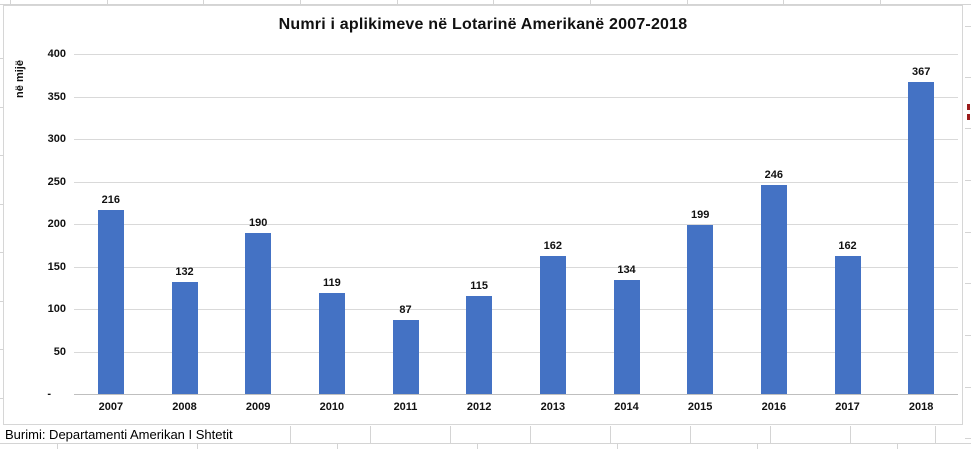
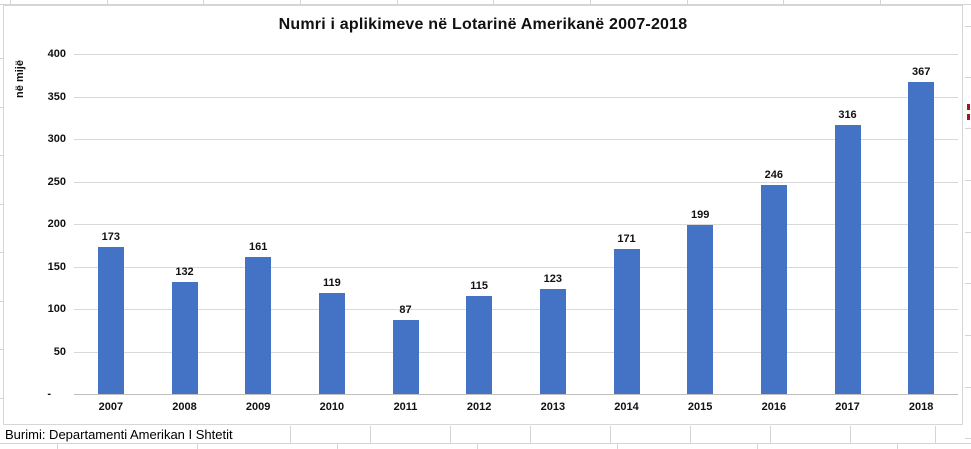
2007: 216 -> 173
2009: 190 -> 161
2013: 162 -> 123
2014: 134 -> 171
2017: 162 -> 316
